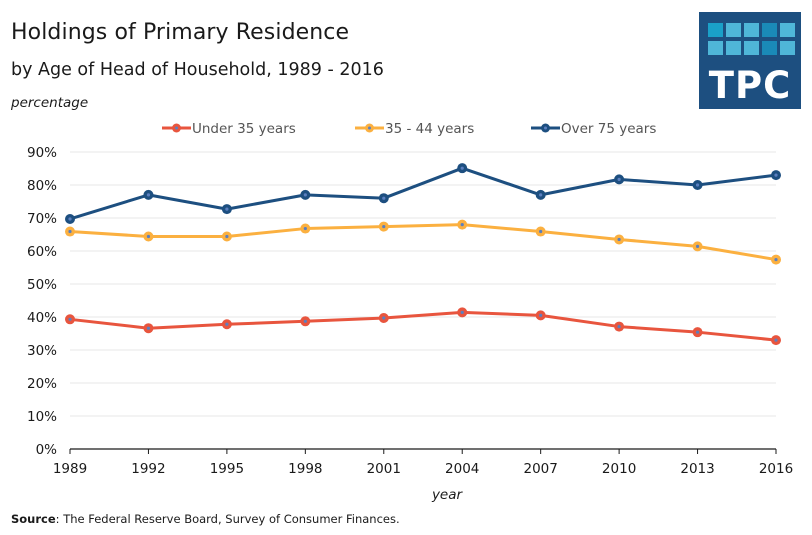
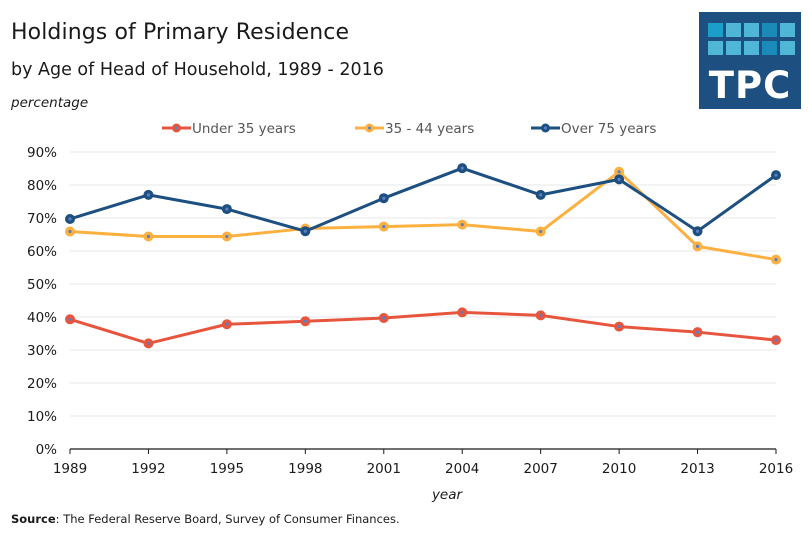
Under 35 years/1992: 37% -> 32%
Over 75 years/1998: 77% -> 66%
35 - 44 years/2010: 64% -> 84%
Over 75 years/2013: 80% -> 66%
